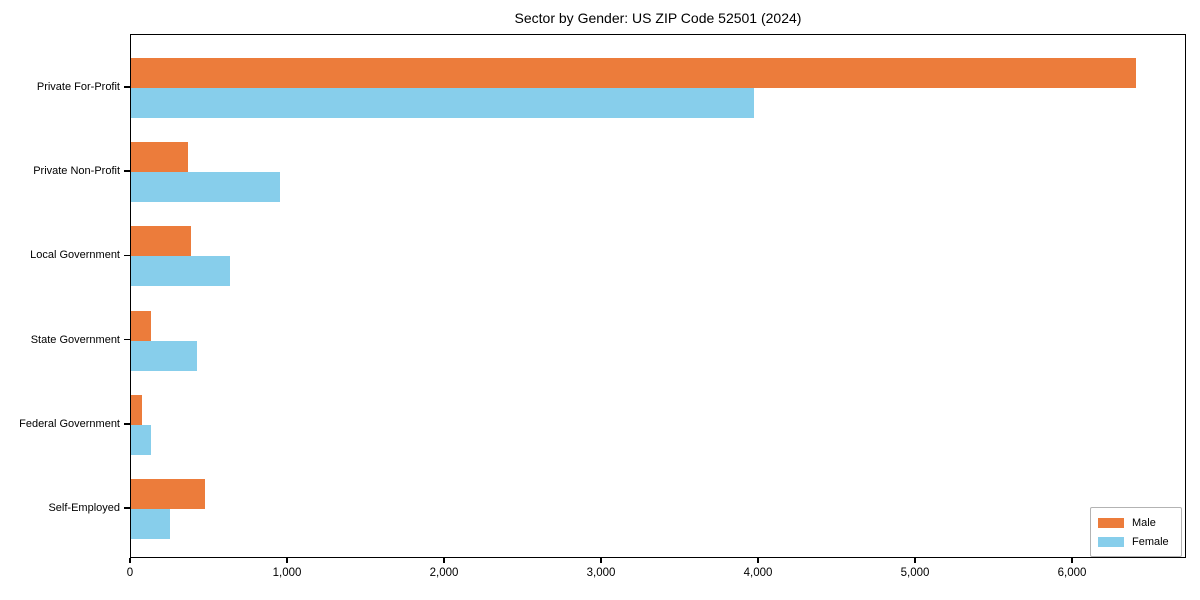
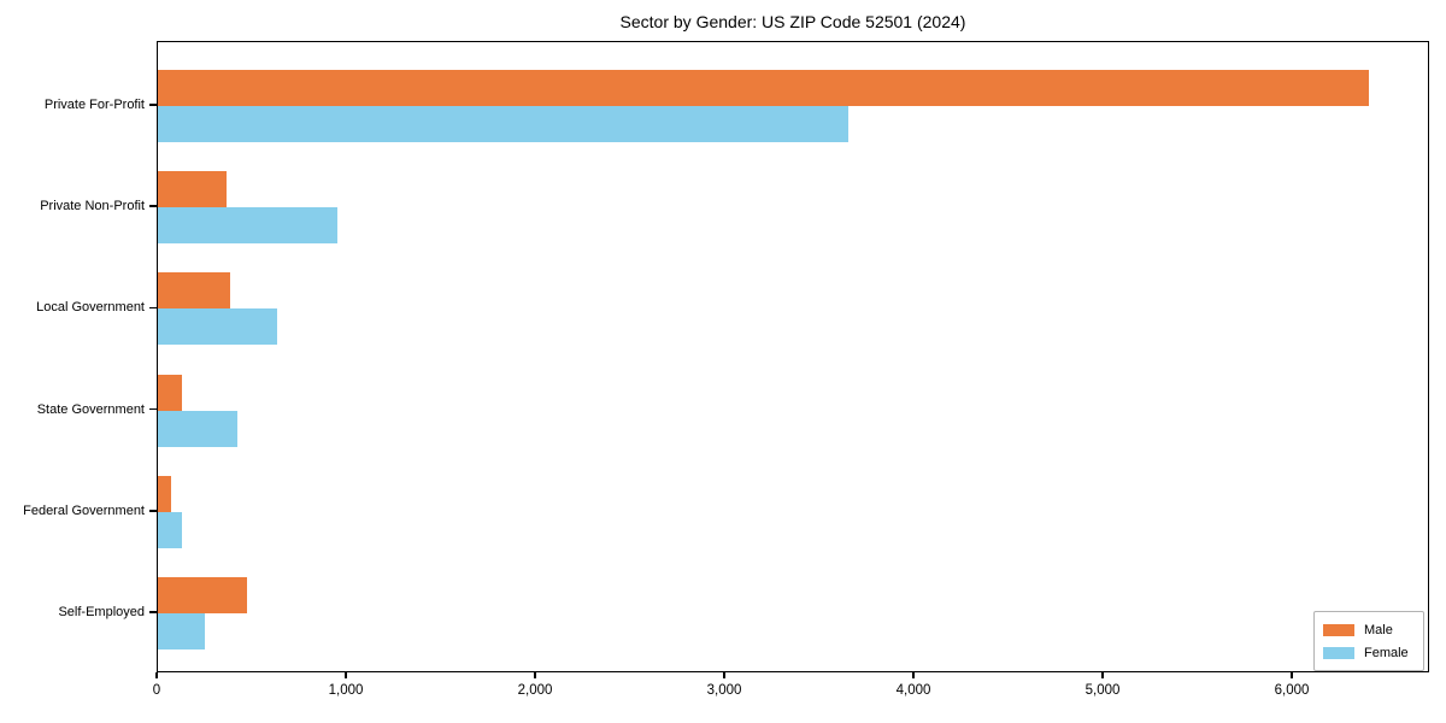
Female/Private For-Profit: 3970 -> 3650
